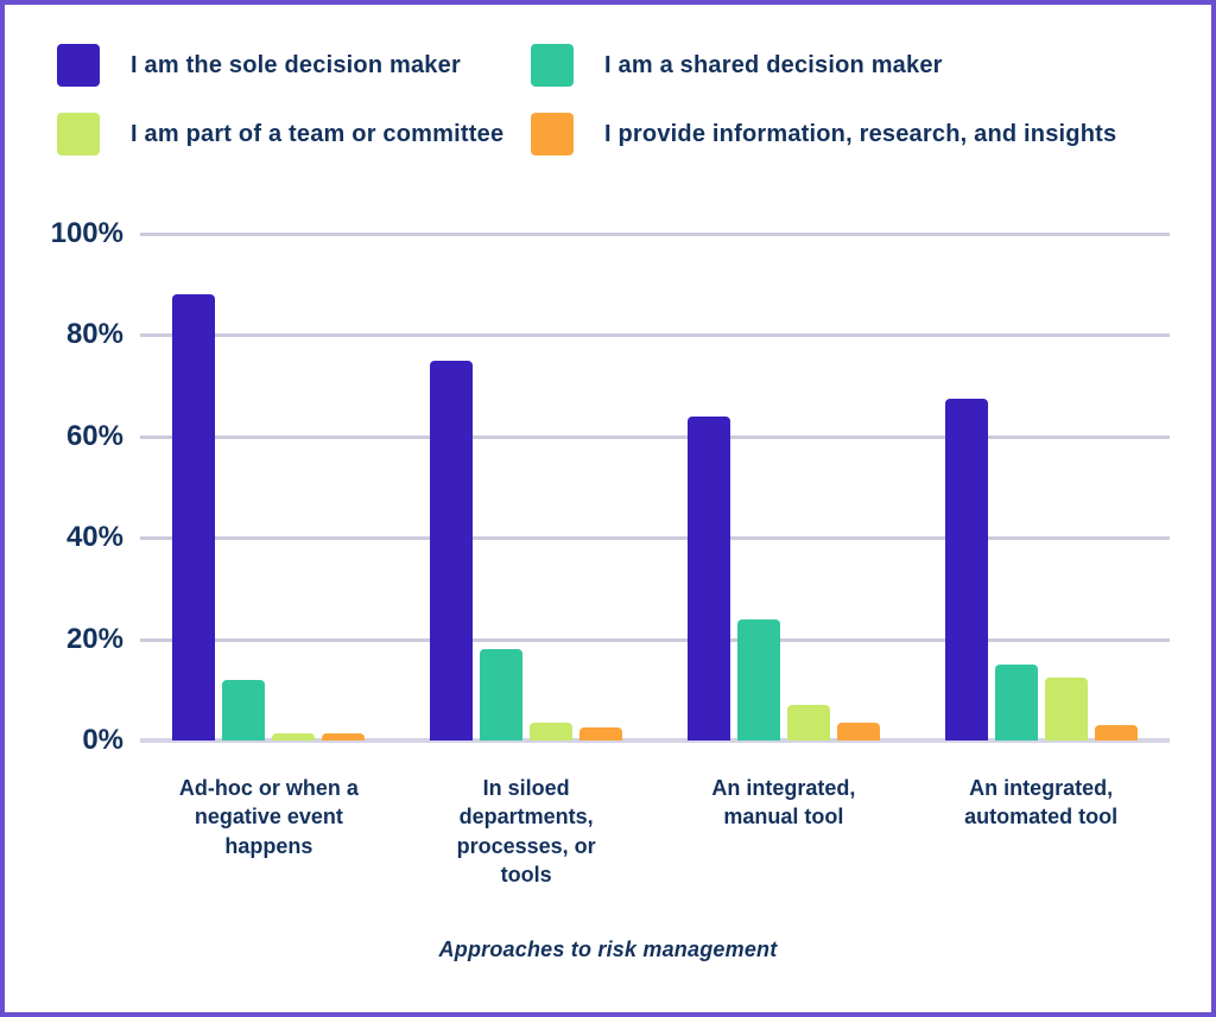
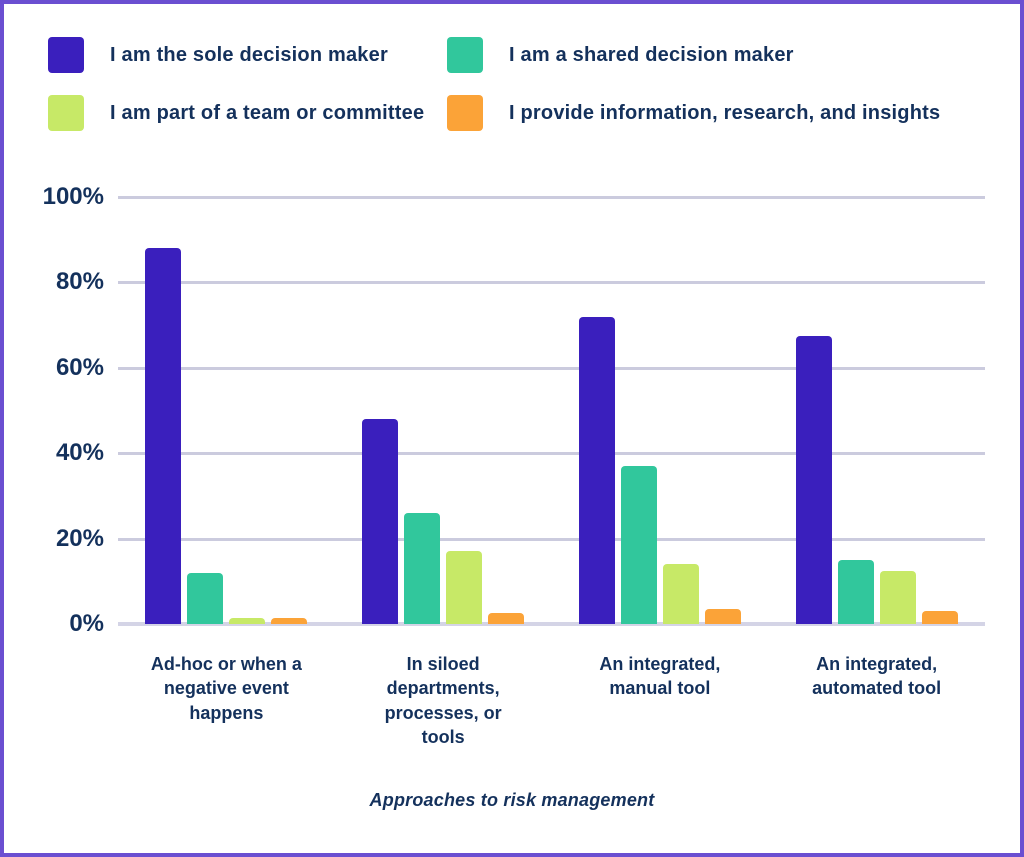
I am the sole decision maker/In siloed departments, processes, or tools: 75% -> 48%
I am a shared decision maker/In siloed departments, processes, or tools: 18% -> 26%
I am part of a team or committee/In siloed departments, processes, or tools: 4% -> 17%
I am the sole decision maker/An integrated, manual tool: 64% -> 72%
I am a shared decision maker/An integrated, manual tool: 24% -> 37%
I am part of a team or committee/An integrated, manual tool: 7% -> 14%
